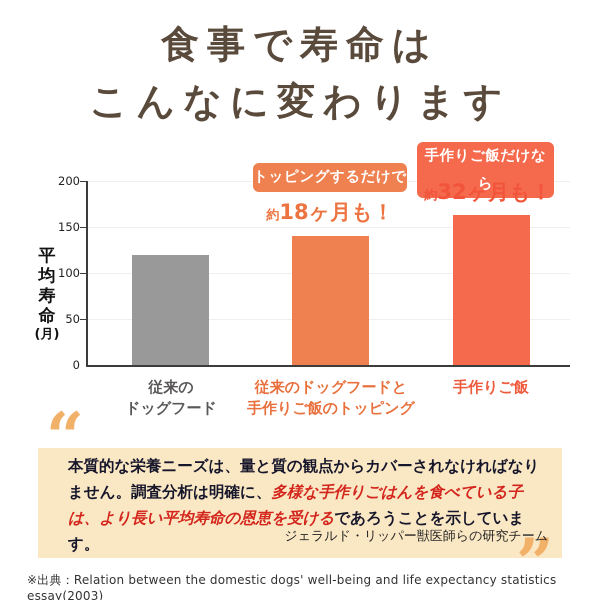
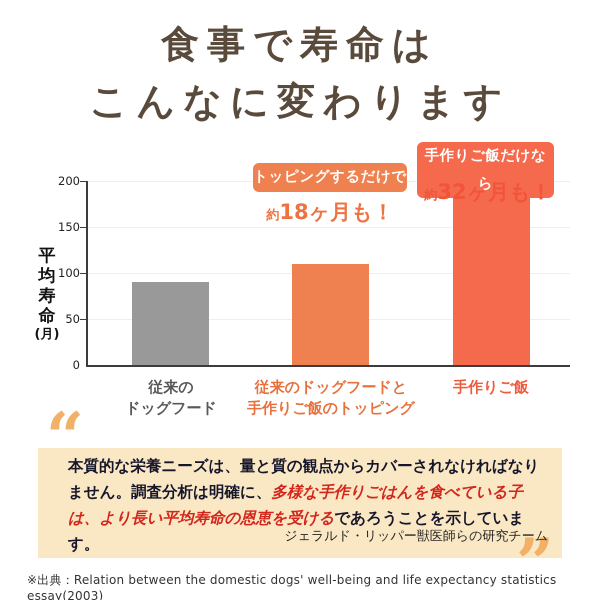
従来のドッグフード: 120 -> 90
従来のドッグフードと手作りご飯のトッピング: 140 -> 110
手作りご飯: 160 -> 190
